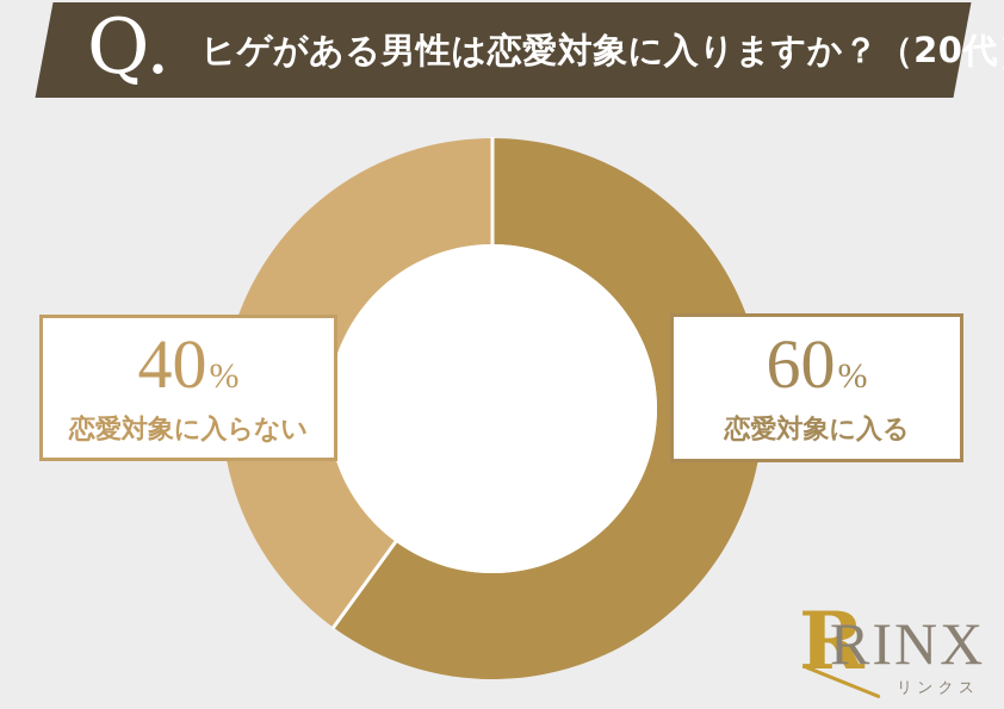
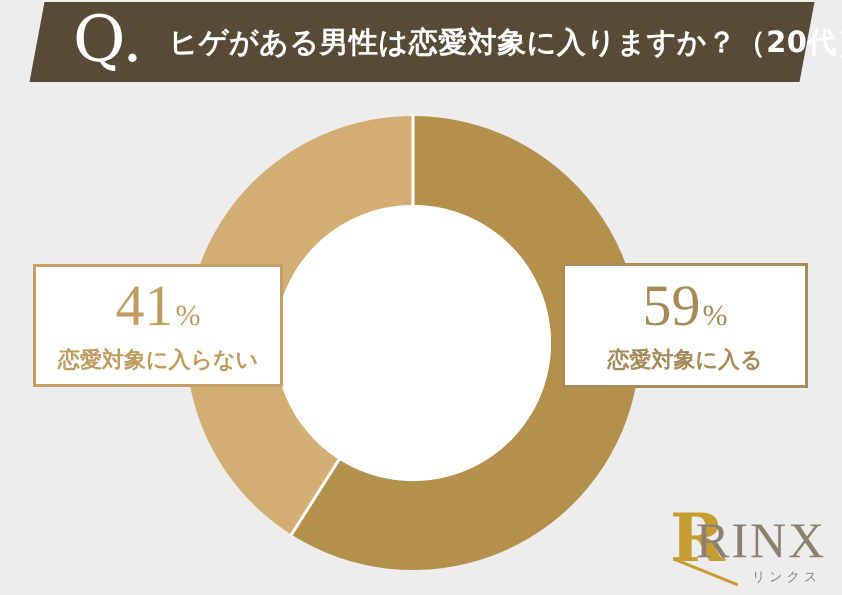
恋愛対象に入る: 60 -> 59
恋愛対象に入らない: 40 -> 41
